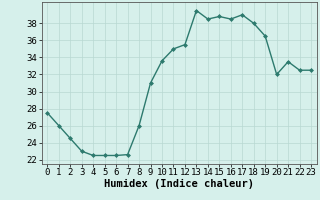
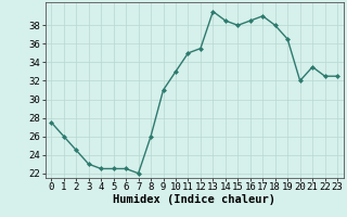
7: 22.6 -> 22.0
10: 33.6 -> 33.0
15: 38.8 -> 38.0
